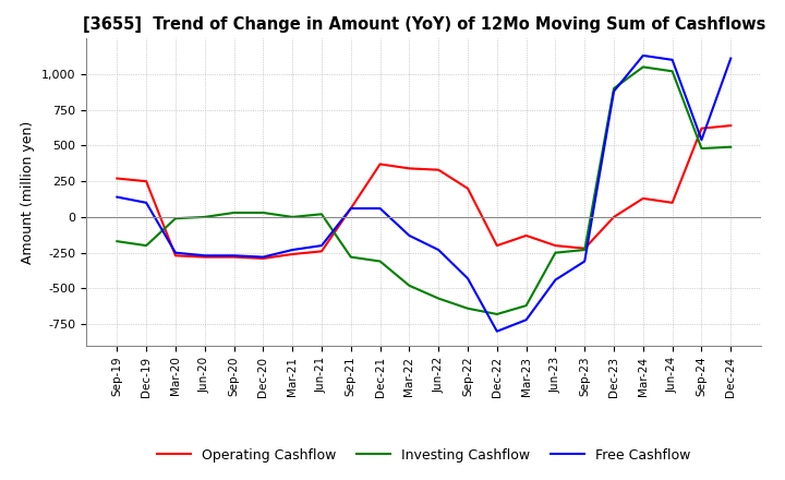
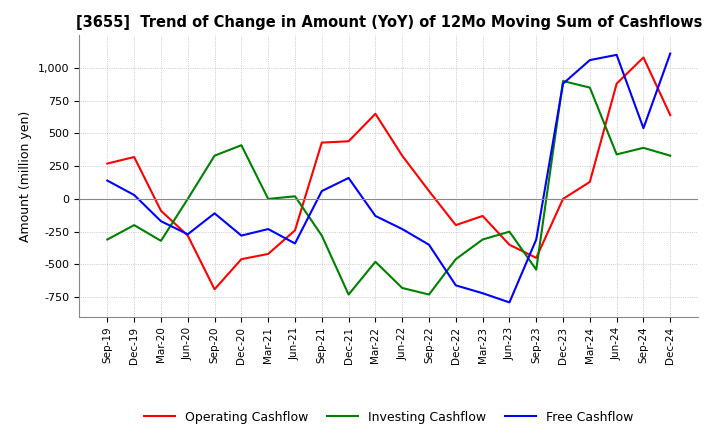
Investing Cashflow/Sep-19: -170 -> -310
Operating Cashflow/Dec-19: 250 -> 320
Free Cashflow/Dec-19: 100 -> 30
Operating Cashflow/Mar-20: -270 -> -90
Investing Cashflow/Mar-20: -10 -> -320
Free Cashflow/Mar-20: -250 -> -170
Operating Cashflow/Sep-20: -280 -> -690
Investing Cashflow/Sep-20: 30 -> 330
Free Cashflow/Sep-20: -270 -> -110
Operating Cashflow/Dec-20: -290 -> -460
Investing Cashflow/Dec-20: 30 -> 410
Operating Cashflow/Mar-21: -260 -> -420
Free Cashflow/Jun-21: -200 -> -340
Operating Cashflow/Sep-21: 60 -> 430
Operating Cashflow/Dec-21: 370 -> 440
Investing Cashflow/Dec-21: -310 -> -730
Free Cashflow/Dec-21: 60 -> 160
Operating Cashflow/Mar-22: 340 -> 650
Investing Cashflow/Jun-22: -570 -> -680
Operating Cashflow/Sep-22: 200 -> 60
Investing Cashflow/Sep-22: -640 -> -730
Free Cashflow/Sep-22: -430 -> -350
Investing Cashflow/Dec-22: -680 -> -460
Free Cashflow/Dec-22: -800 -> -660
Investing Cashflow/Mar-23: -620 -> -310
Operating Cashflow/Jun-23: -200 -> -350
Free Cashflow/Jun-23: -440 -> -790
Operating Cashflow/Sep-23: -220 -> -450
Investing Cashflow/Sep-23: -230 -> -540
Investing Cashflow/Mar-24: 1,050 -> 850
Free Cashflow/Mar-24: 1,130 -> 1,060
Operating Cashflow/Jun-24: 100 -> 880
Investing Cashflow/Jun-24: 1,020 -> 340
Operating Cashflow/Sep-24: 620 -> 1,080
Investing Cashflow/Sep-24: 480 -> 390
Investing Cashflow/Dec-24: 490 -> 330
